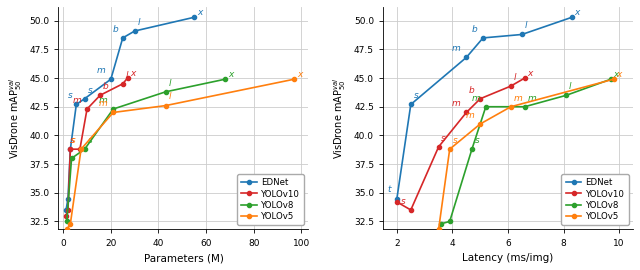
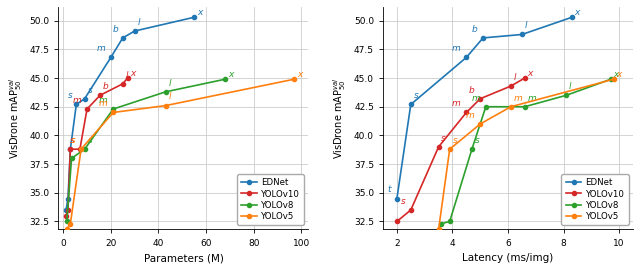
EDNet/20: 44.9 -> 46.8
YOLOv10/2: 34.2 -> 32.5
